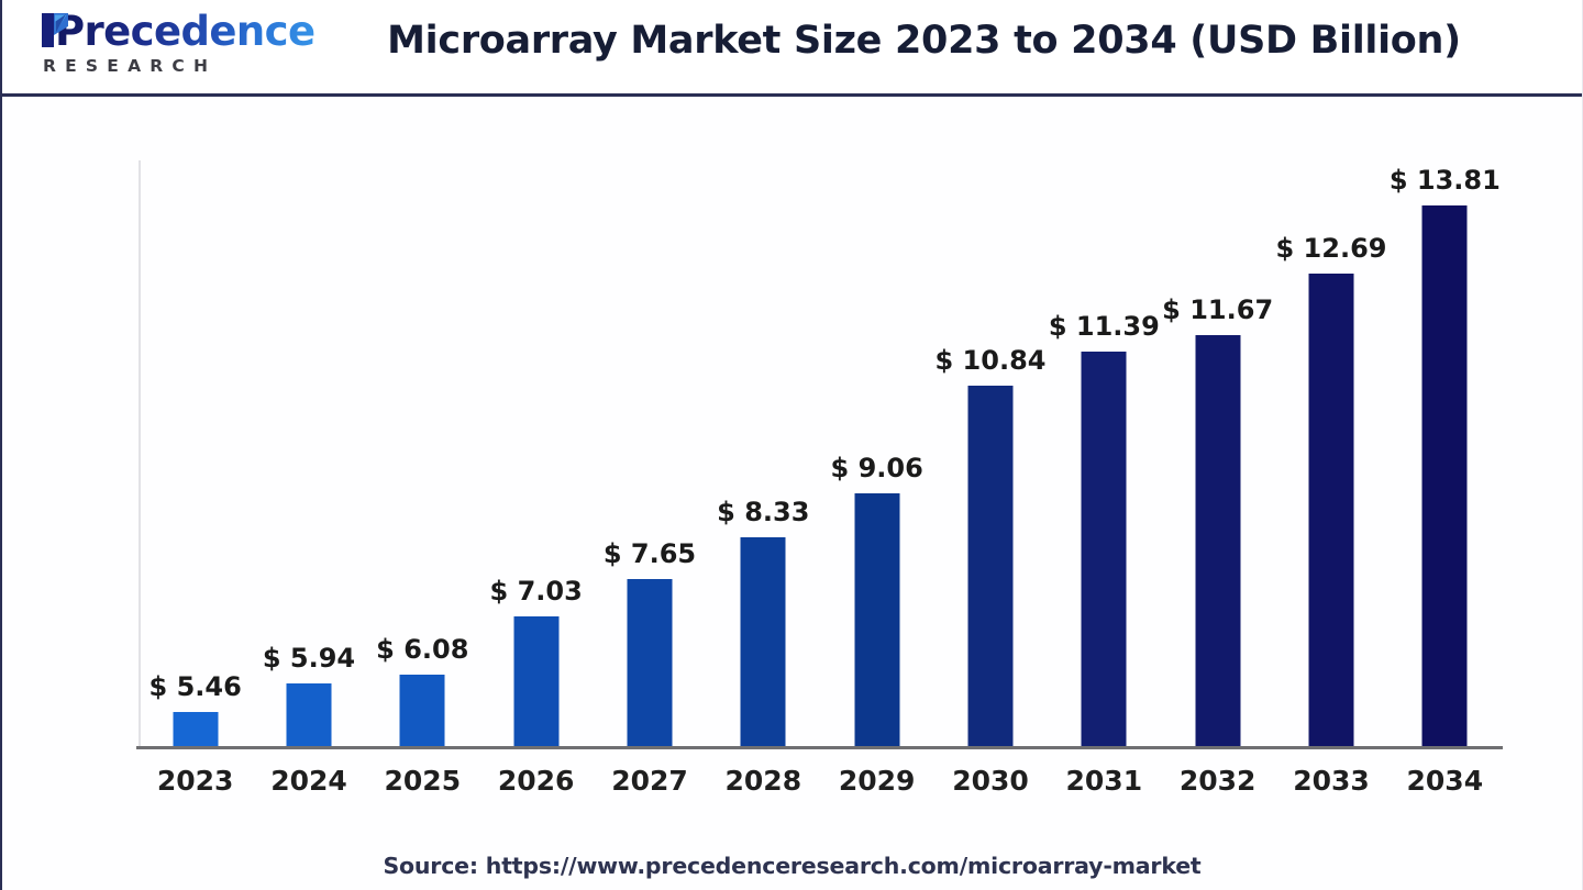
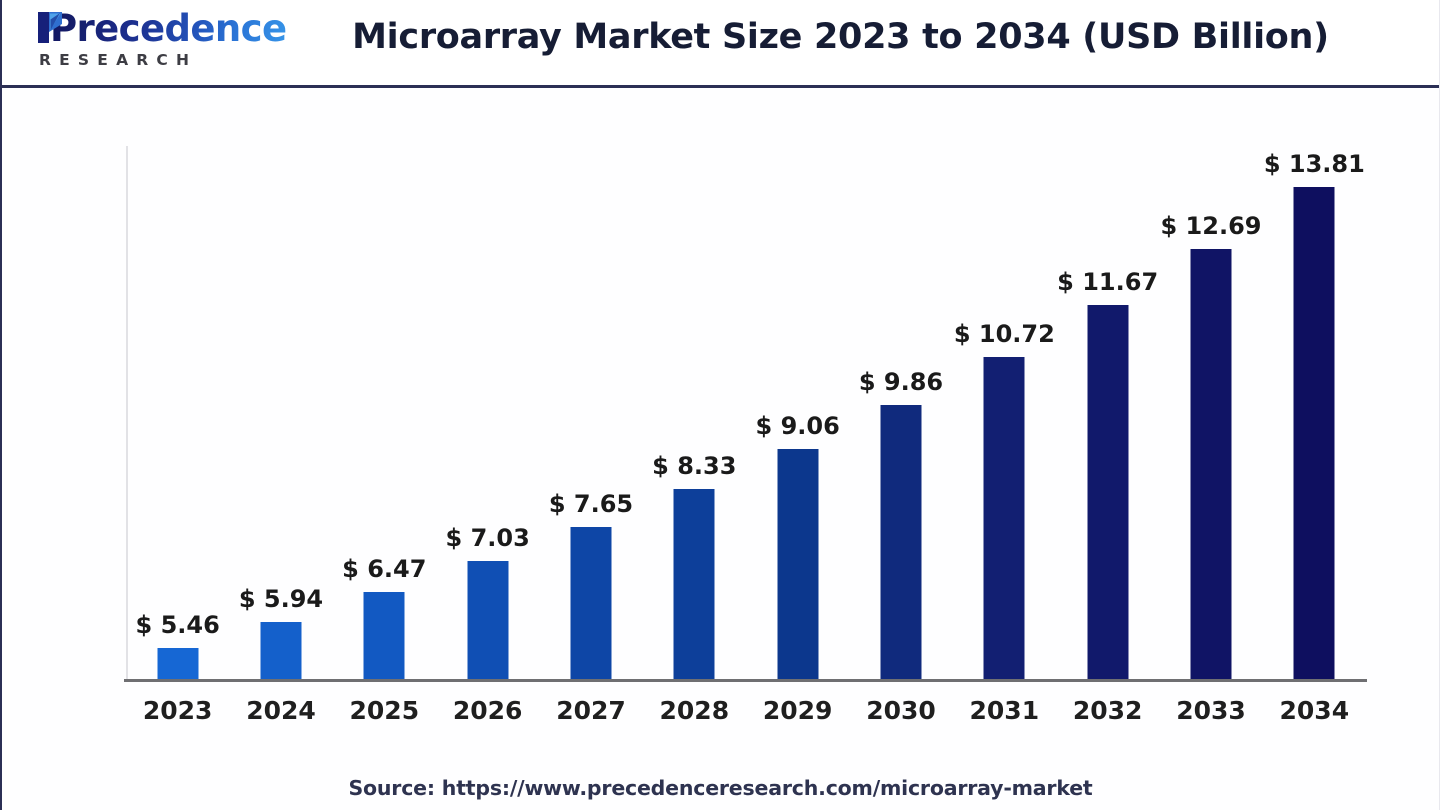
2025: 6.08 -> 6.47
2030: 10.84 -> 9.86
2031: 11.39 -> 10.72
